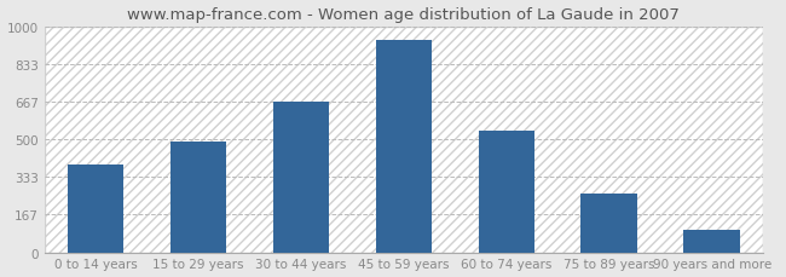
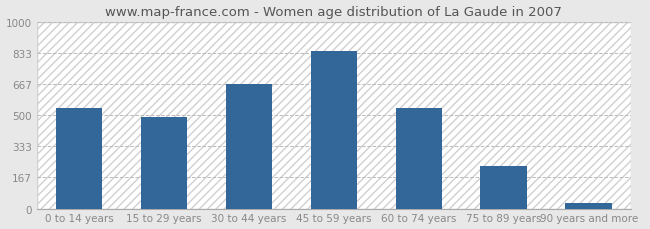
0 to 14 years: 390 -> 540
45 to 59 years: 940 -> 840
75 to 89 years: 260 -> 220
90 years and more: 100 -> 30
